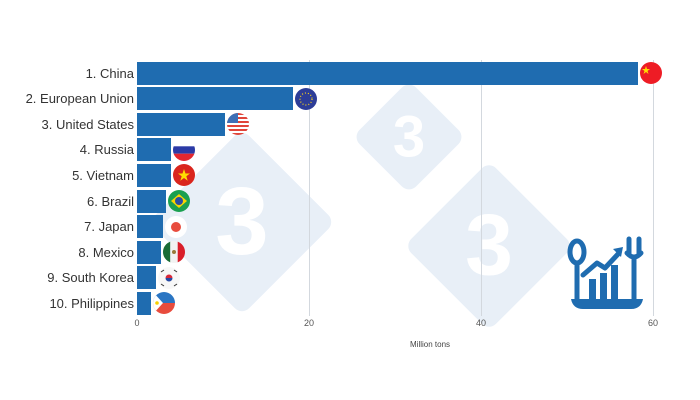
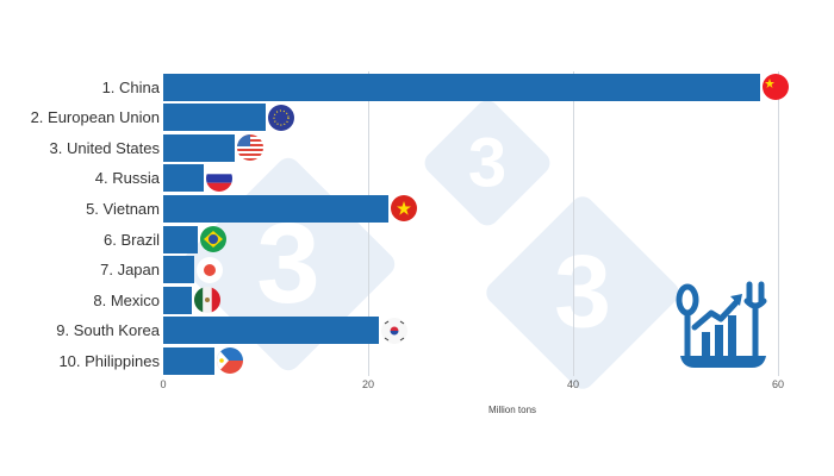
2. European Union: 18 -> 10
3. United States: 10 -> 7
5. Vietnam: 4 -> 22
9. South Korea: 2 -> 21
10. Philippines: 2 -> 5
